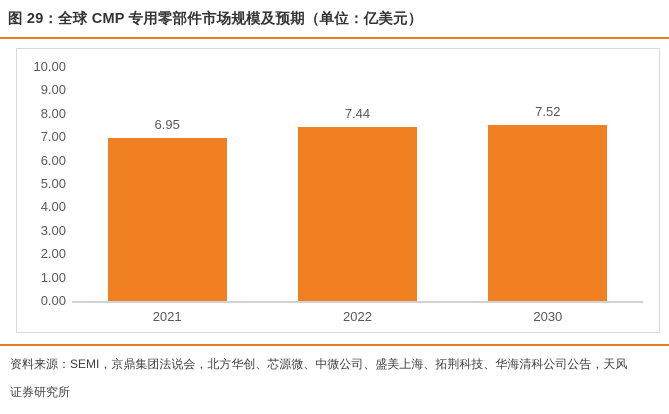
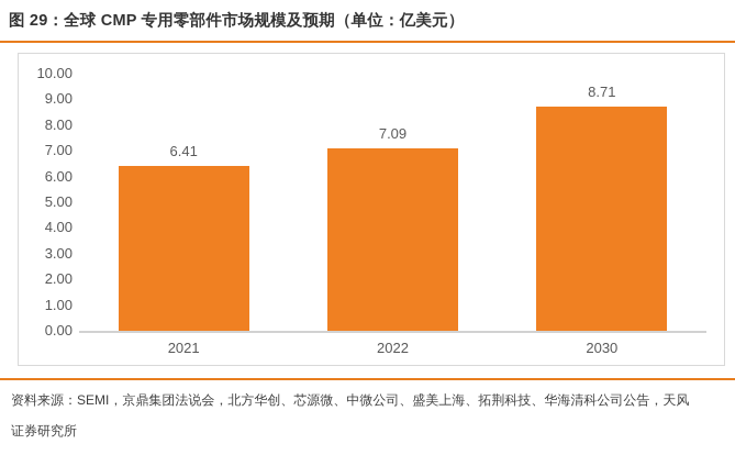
2021: 6.95 -> 6.41
2022: 7.44 -> 7.09
2030: 7.52 -> 8.71
